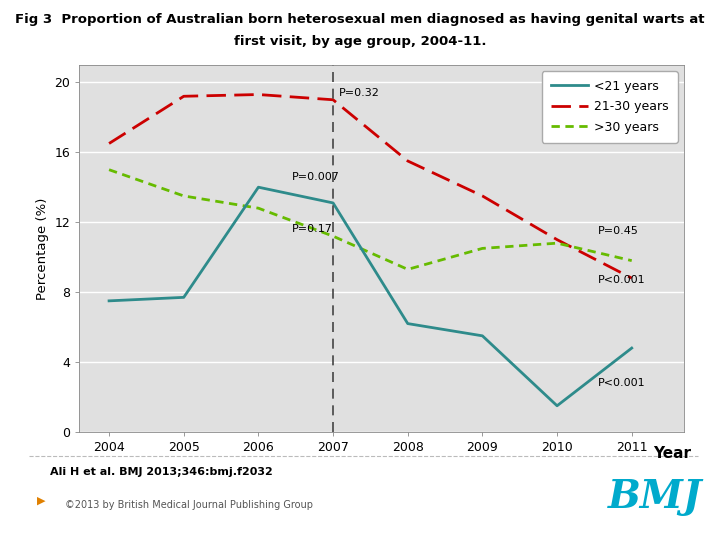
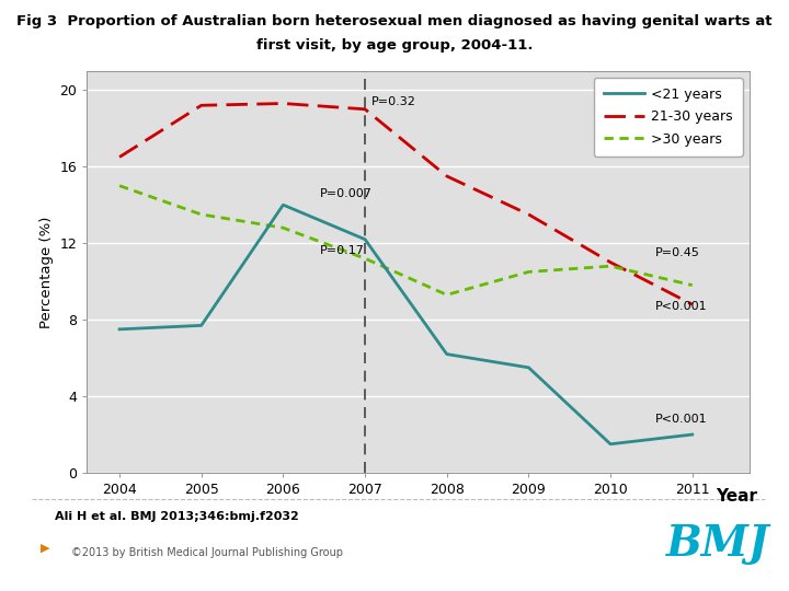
<21 years/2007: 13.1 -> 12.2
<21 years/2011: 4.8 -> 2.0
